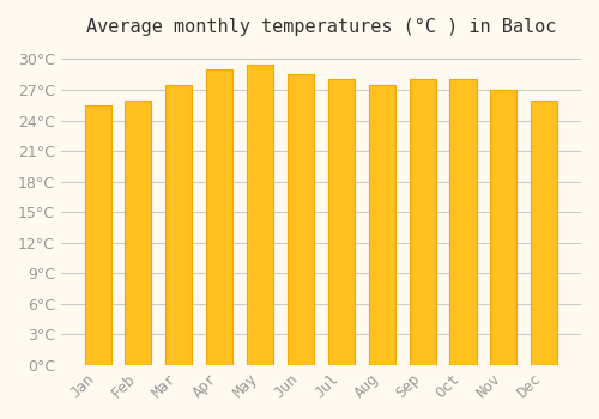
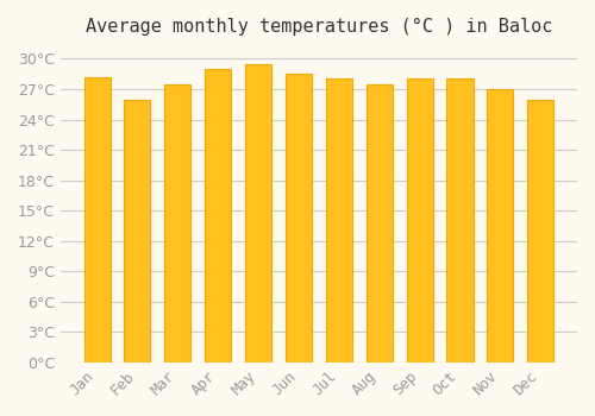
Jan: 25.5°C -> 28.2°C
